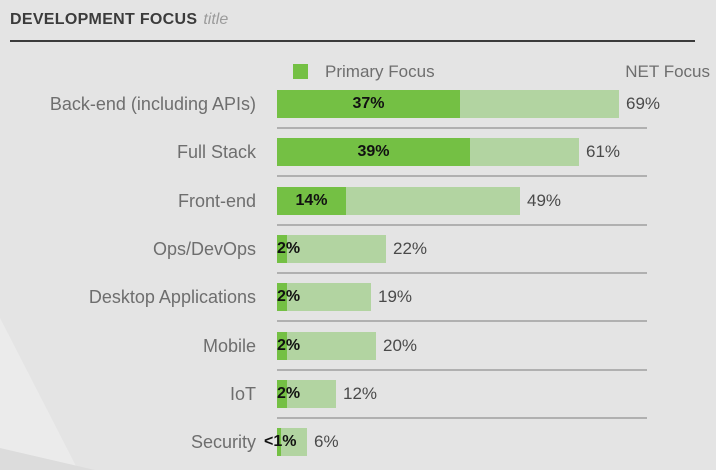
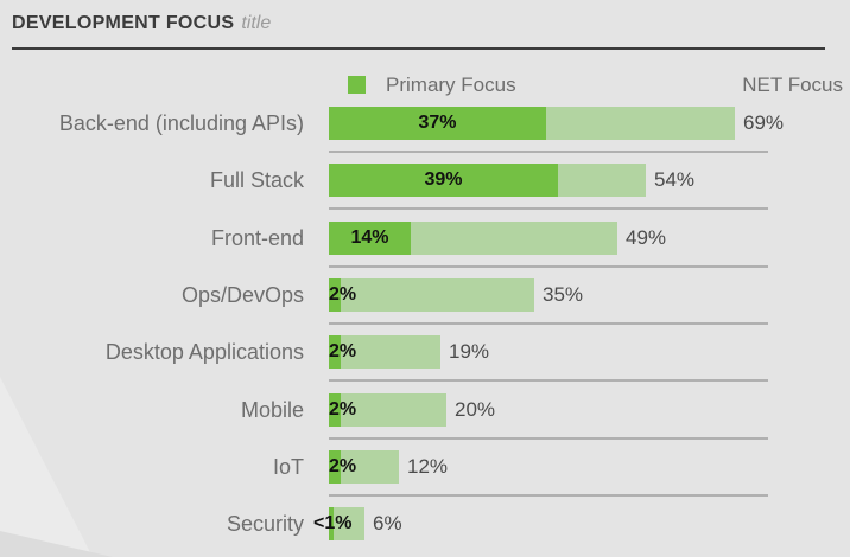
NET Focus/Full Stack: 61% -> 54%
NET Focus/Ops/DevOps: 22% -> 35%
